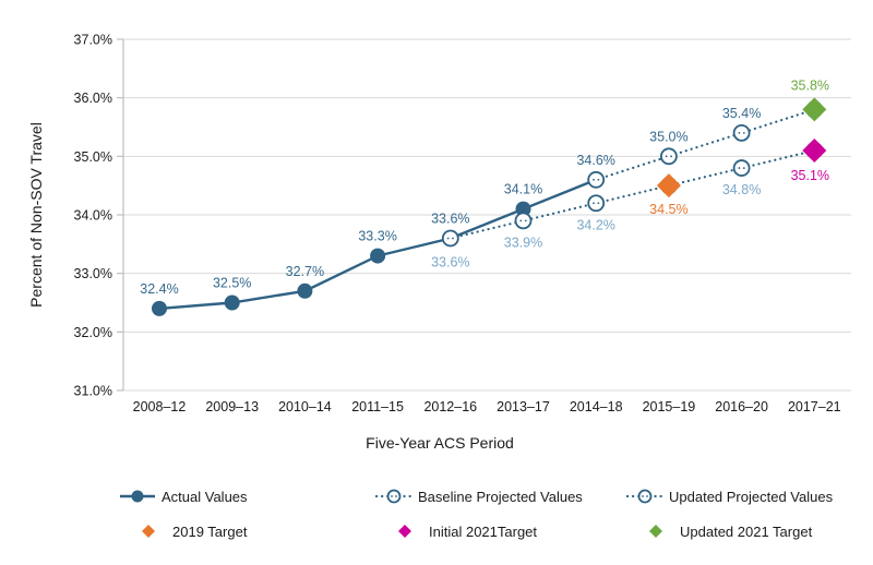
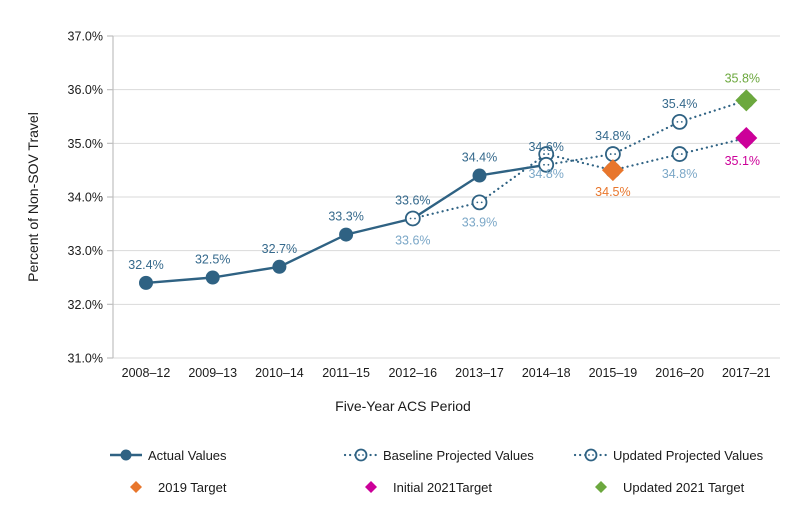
Actual Values/2013–17: 34.1% -> 34.4%
Baseline Projected Values/2014–18: 34.2% -> 34.8%
Updated Projected Values/2015–19: 35.0% -> 34.8%
